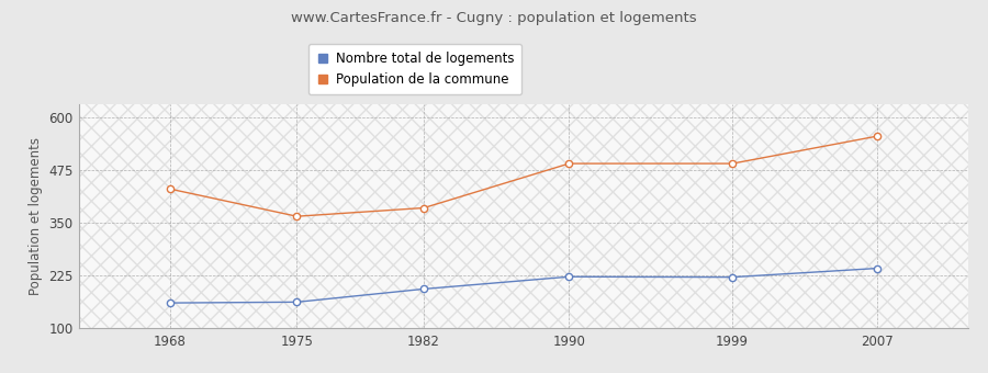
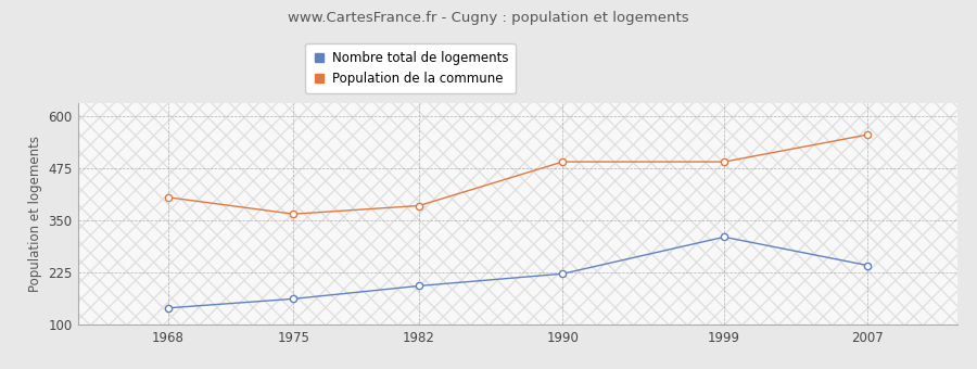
Nombre total de logements/1968: 160 -> 140
Population de la commune/1968: 430 -> 405
Nombre total de logements/1999: 221 -> 310
